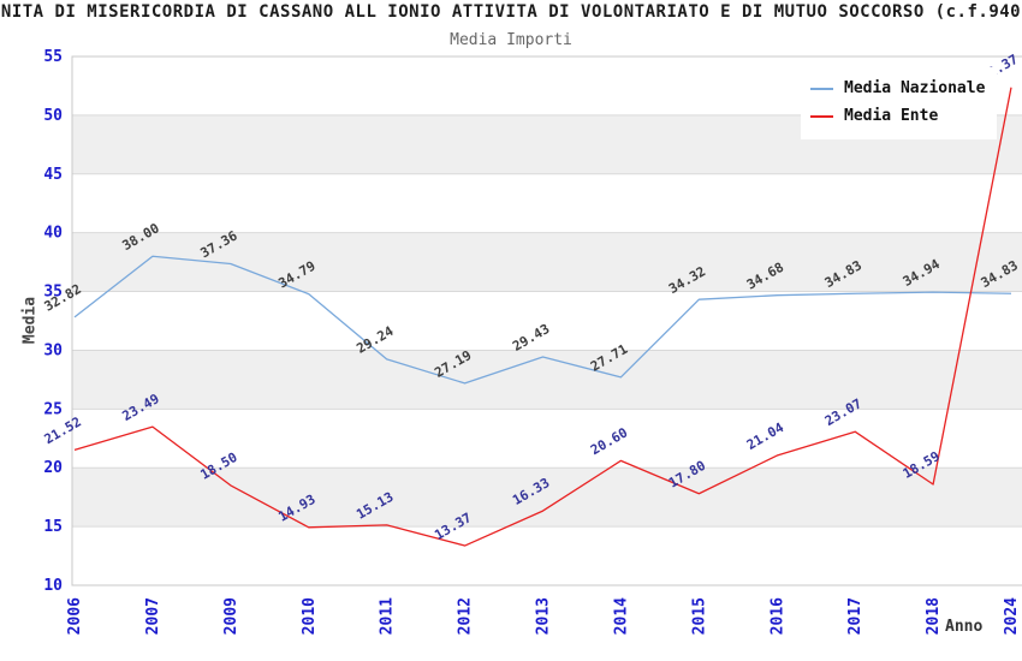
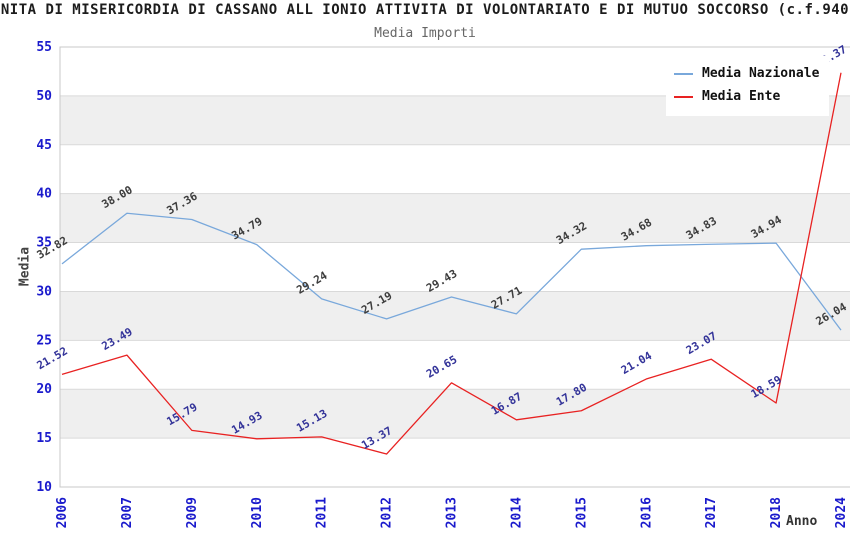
Media Ente/2009: 18.50 -> 15.79
Media Ente/2013: 16.33 -> 20.65
Media Ente/2014: 20.60 -> 16.87
Media Nazionale/2024: 34.83 -> 26.04
